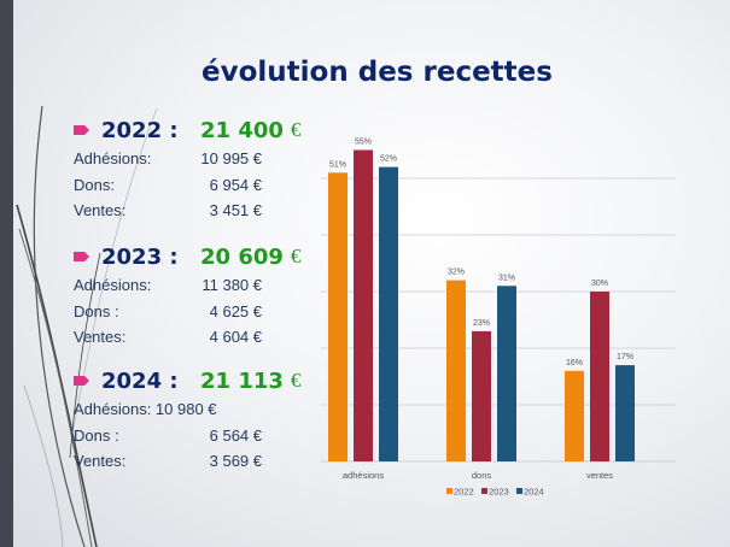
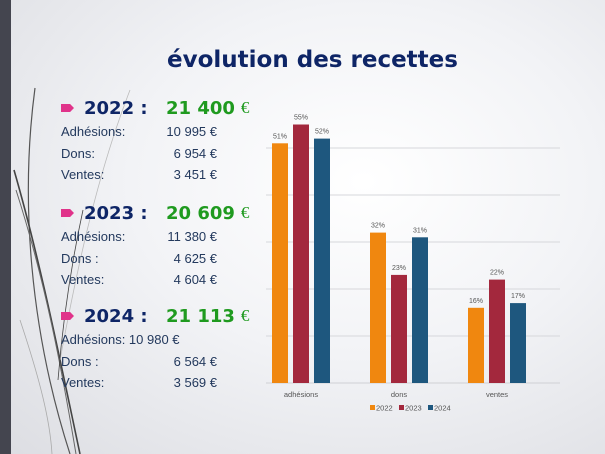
2023/ventes: 30% -> 22%
